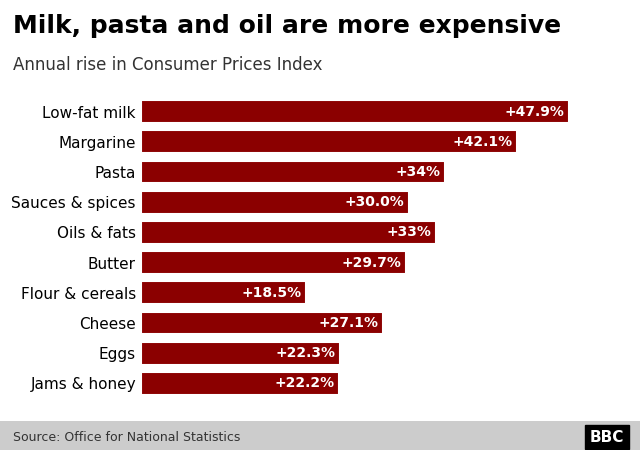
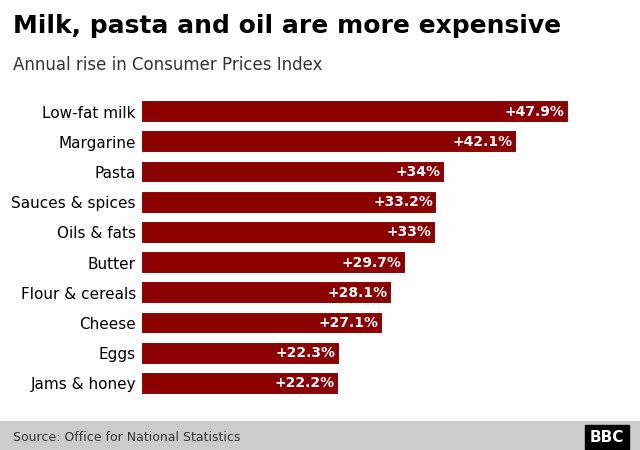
Sauces & spices: +30.0% -> +33.2%
Flour & cereals: +18.5% -> +28.1%
